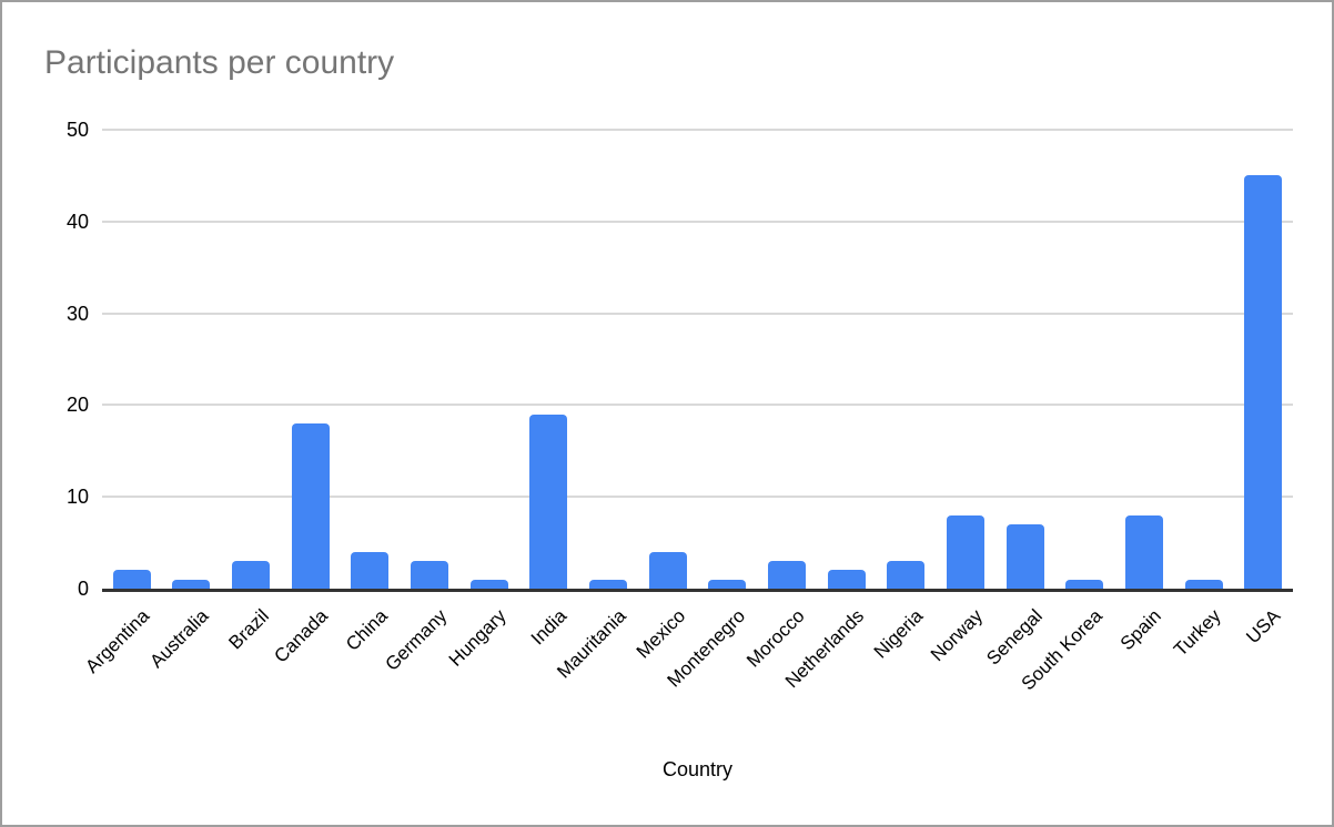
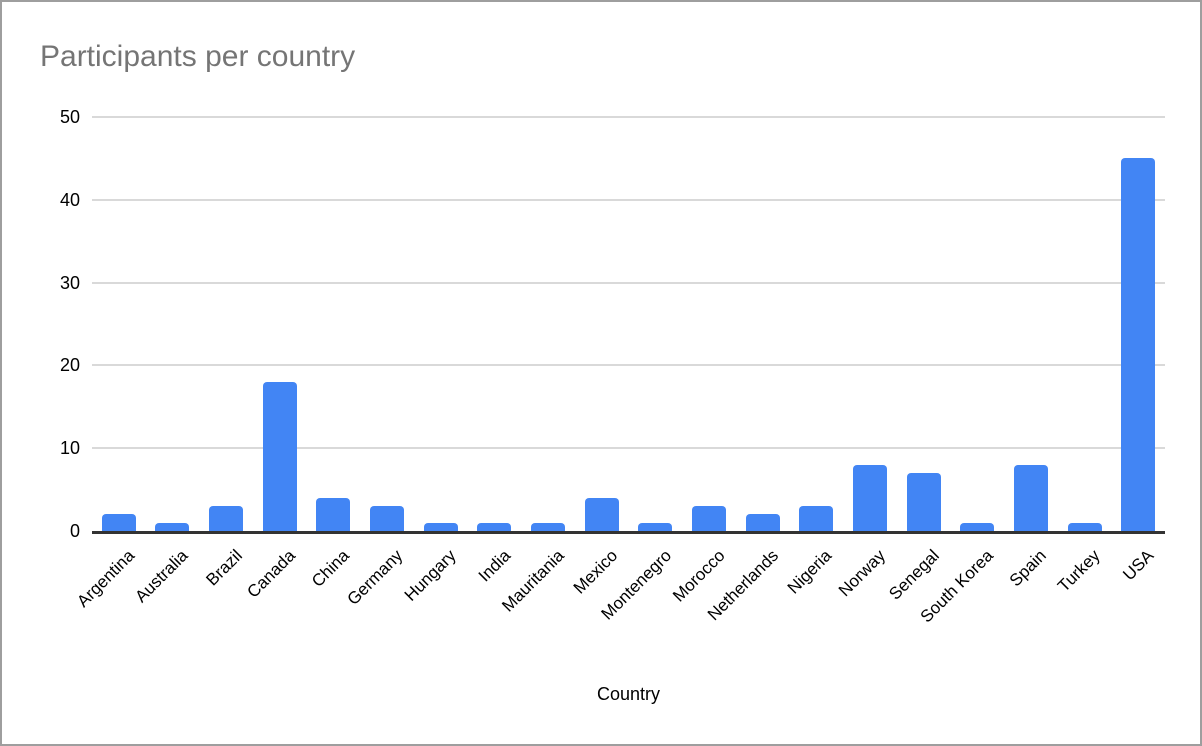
India: 19 -> 1
